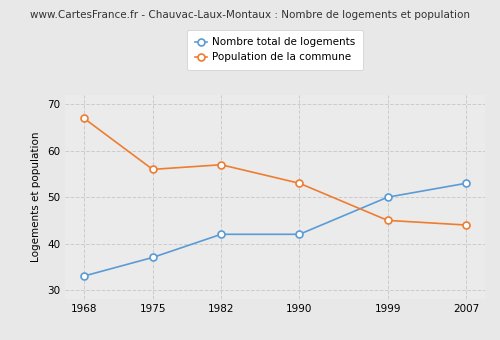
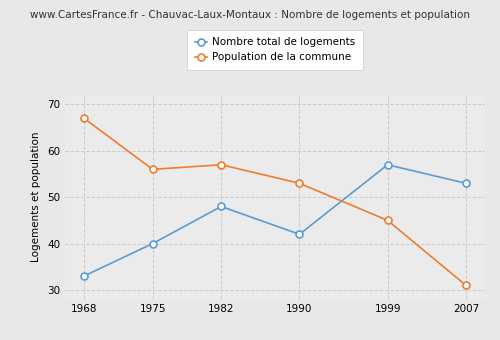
Nombre total de logements/1975: 37 -> 40
Nombre total de logements/1982: 42 -> 48
Nombre total de logements/1999: 50 -> 57
Population de la commune/2007: 44 -> 31
